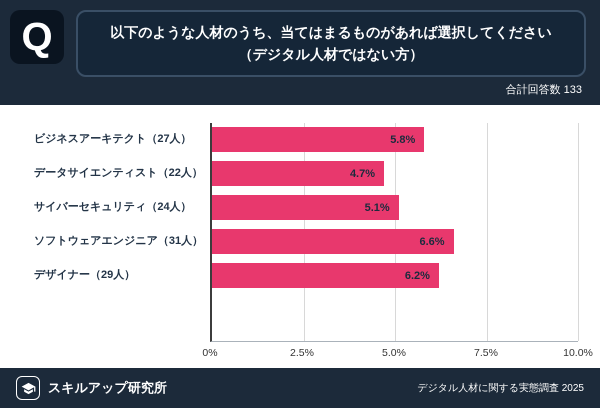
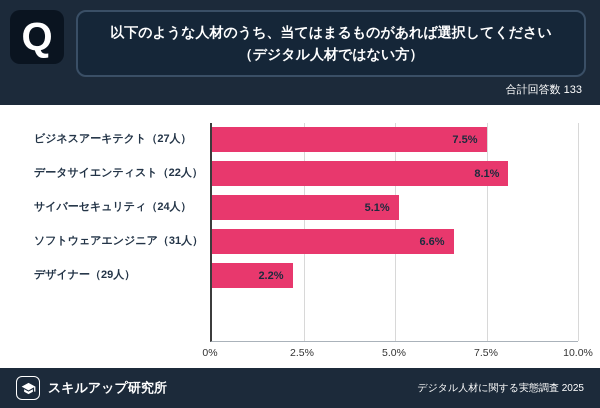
ビジネスアーキテクト（27人）: 5.8% -> 7.5%
データサイエンティスト（22人）: 4.7% -> 8.1%
デザイナー（29人）: 6.2% -> 2.2%
